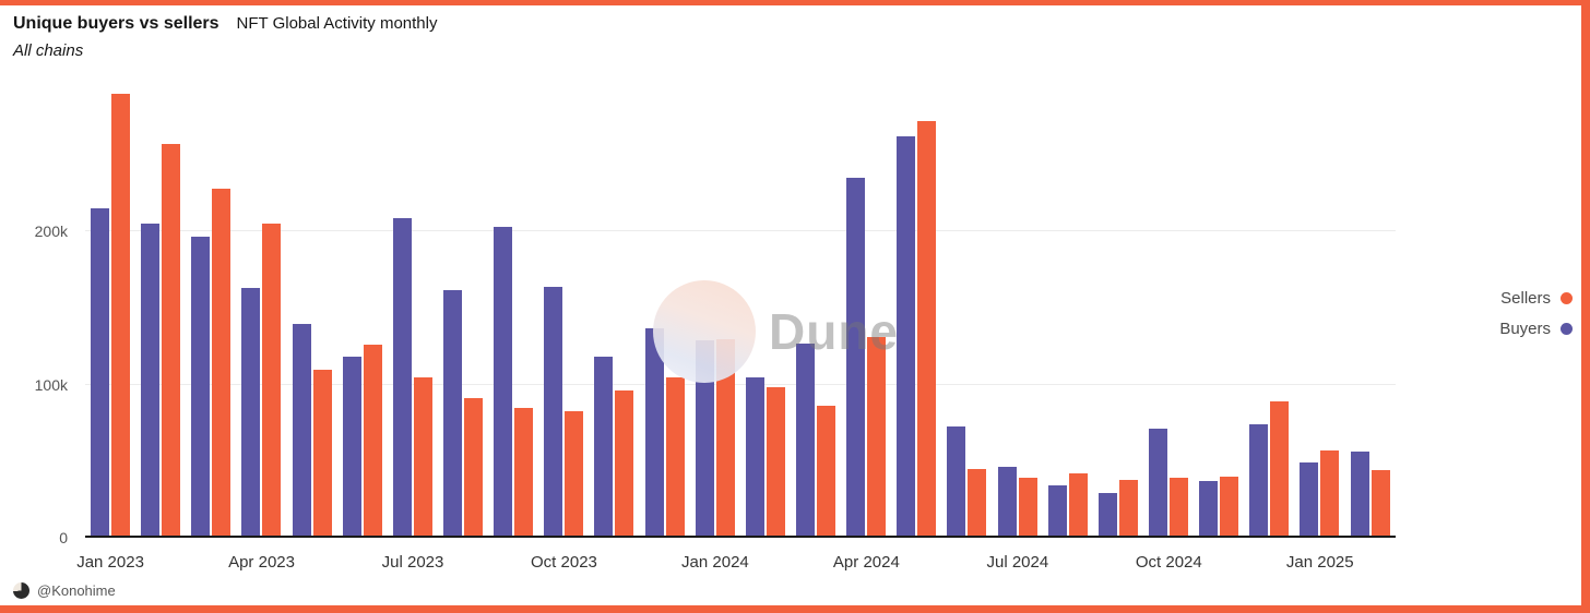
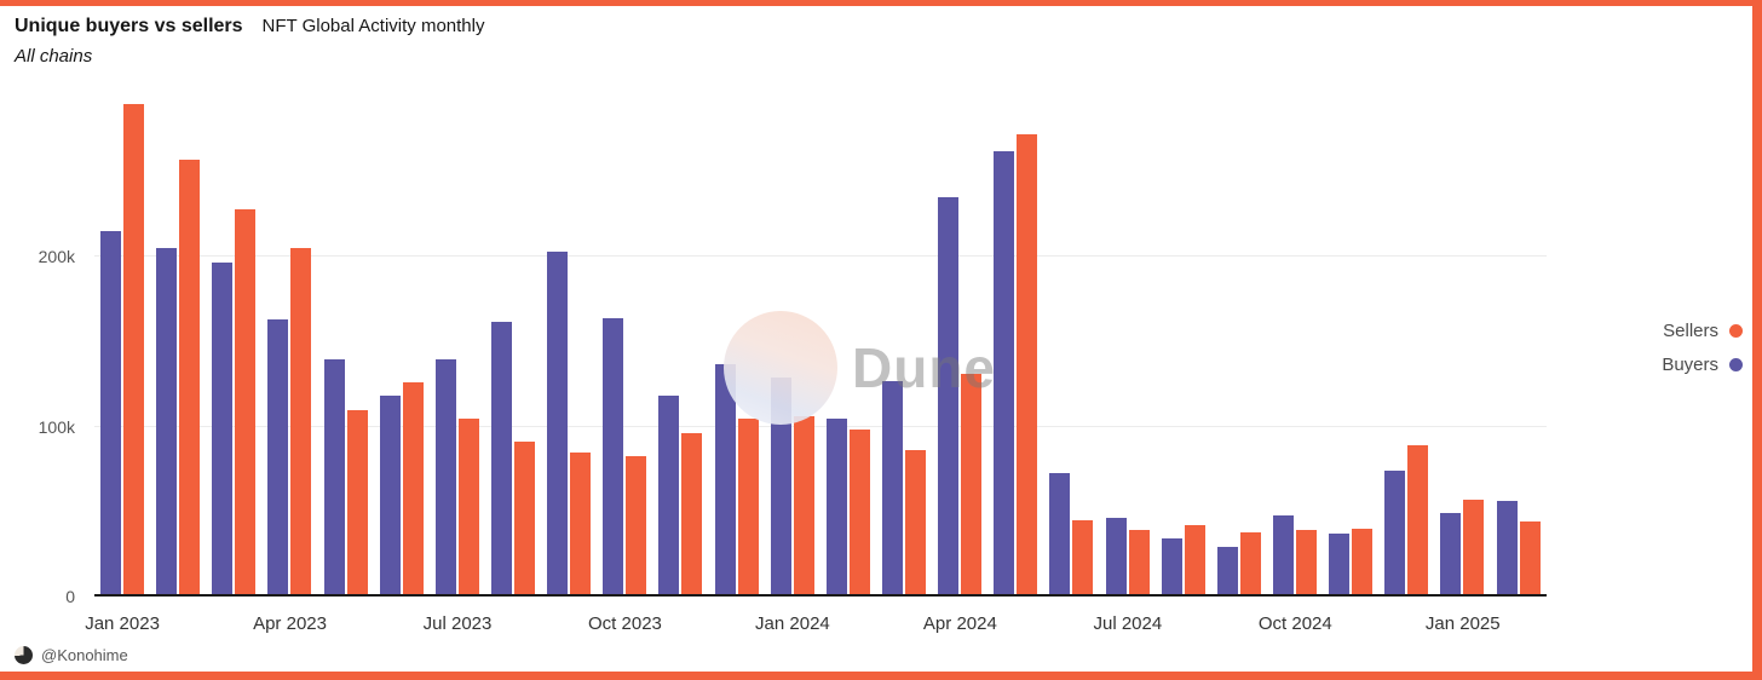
Buyers/Jul 2023: 209k -> 140k
Sellers/Jan 2024: 130k -> 106k
Buyers/Oct 2024: 71k -> 48k
